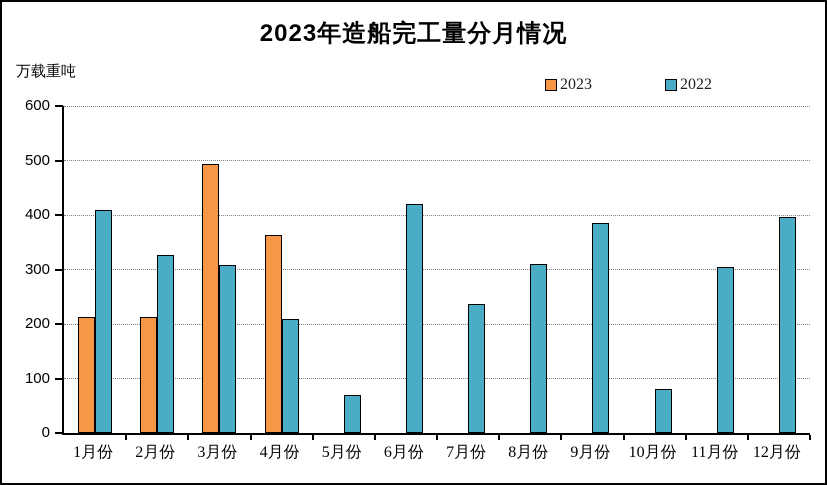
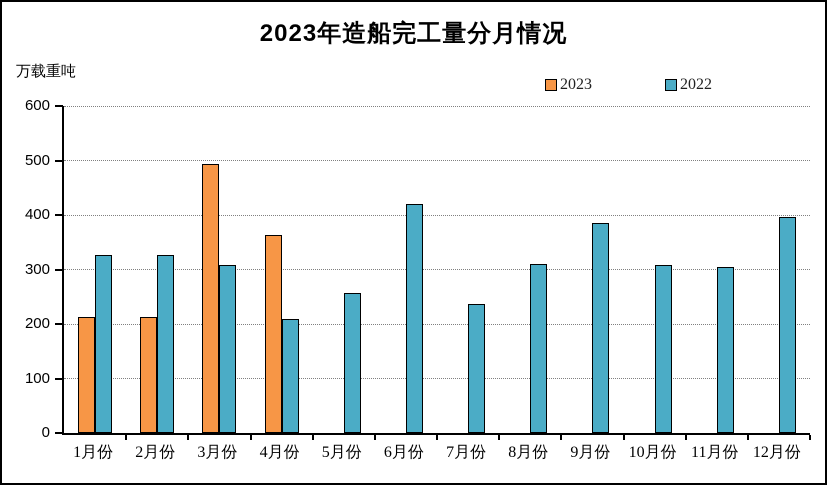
2022/1月份: 410 -> 330
2022/5月份: 70 -> 260
2022/10月份: 80 -> 310
